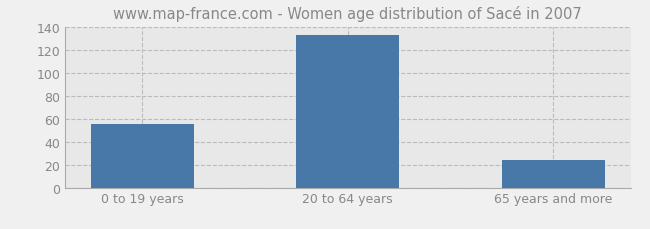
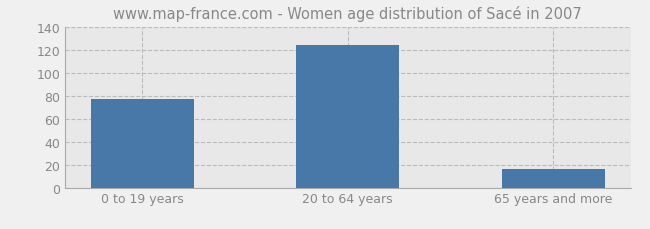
0 to 19 years: 55 -> 77
20 to 64 years: 133 -> 124
65 years and more: 24 -> 16
